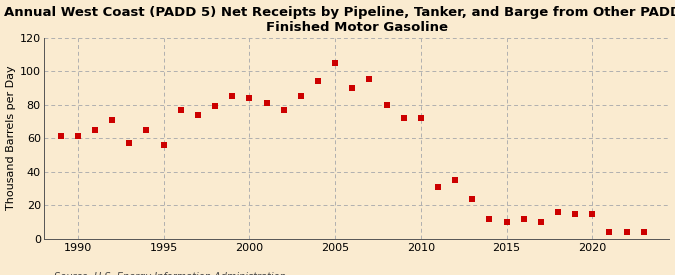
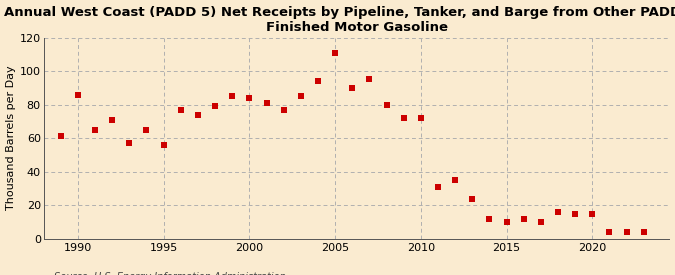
1990: 61 -> 86
2005: 105 -> 111
